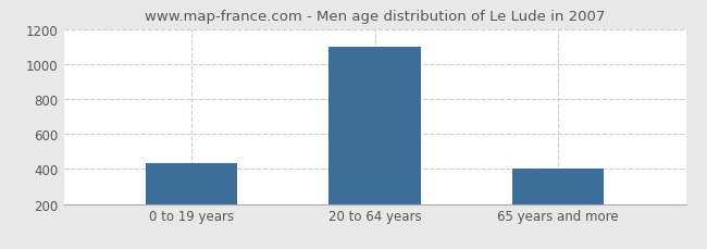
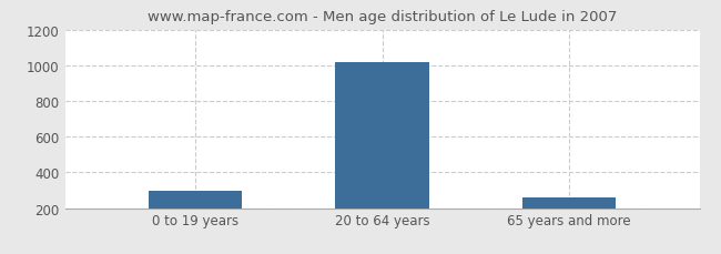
0 to 19 years: 440 -> 300
20 to 64 years: 1100 -> 1020
65 years and more: 400 -> 260
